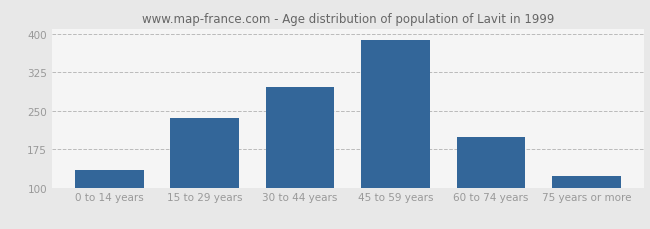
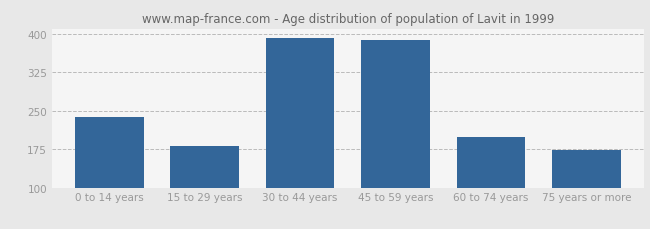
0 to 14 years: 134 -> 237
15 to 29 years: 236 -> 182
30 to 44 years: 296 -> 392
75 years or more: 122 -> 174
